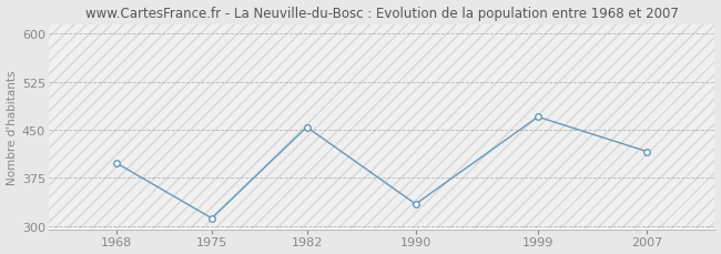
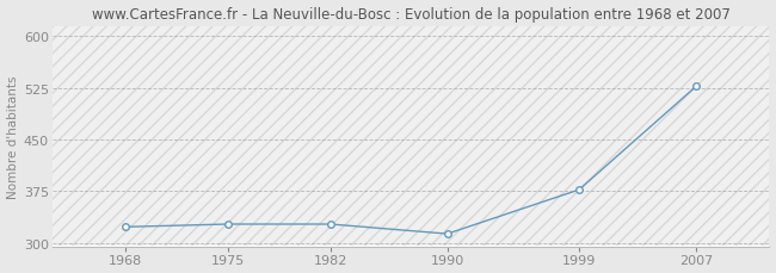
1968: 398 -> 323
1975: 312 -> 327
1982: 454 -> 327
1990: 334 -> 313
1999: 470 -> 377
2007: 416 -> 527
